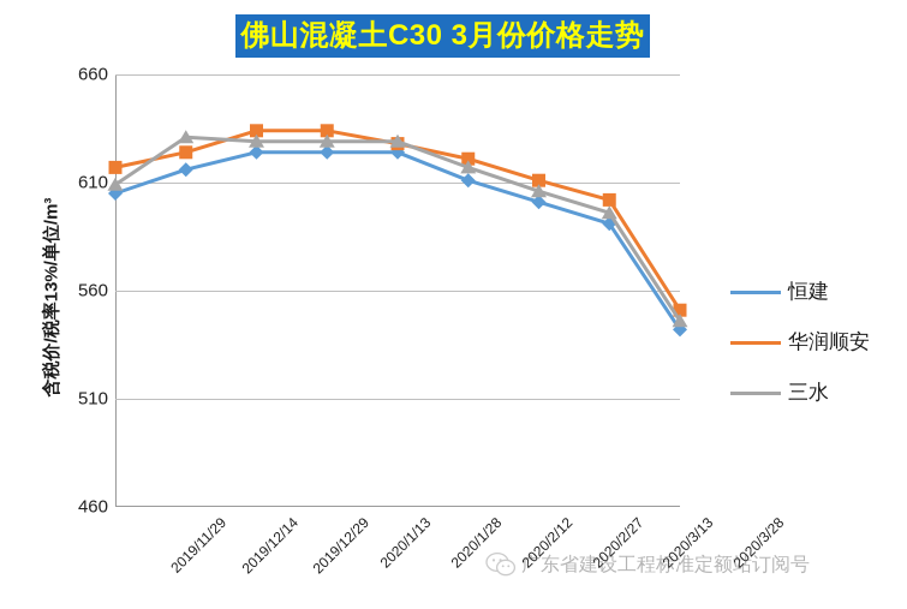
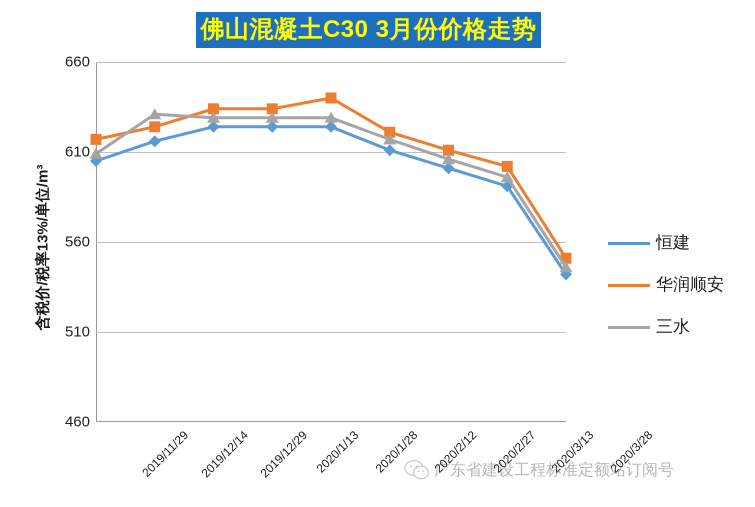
华润顺安/2020/1/28: 628 -> 640
